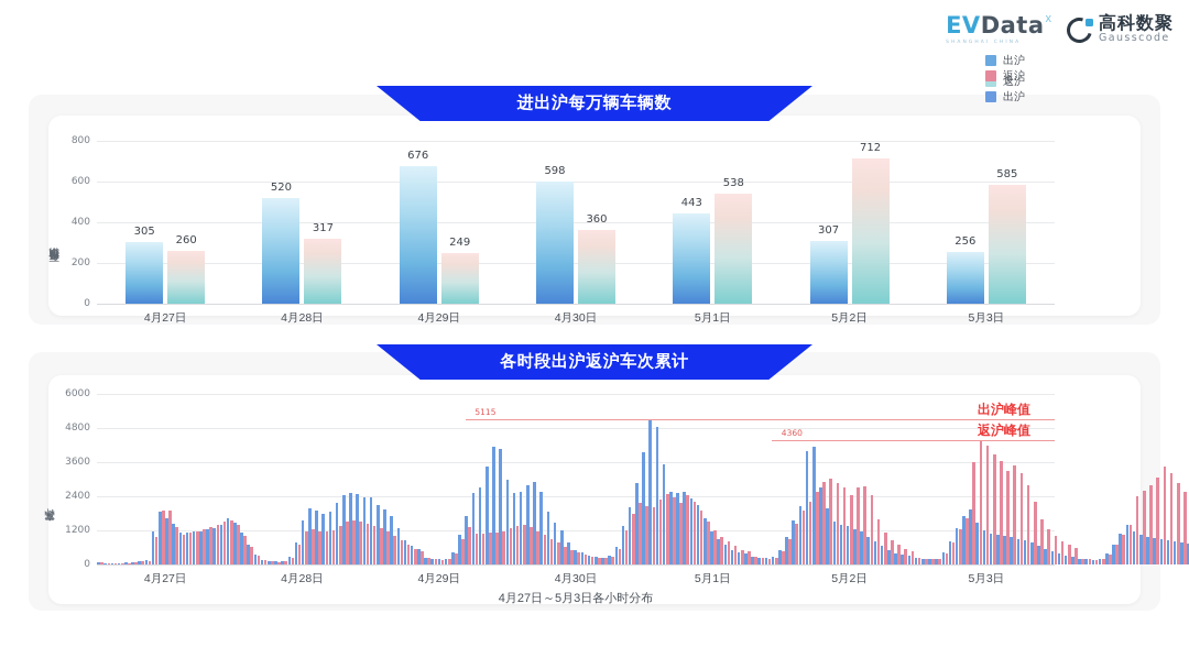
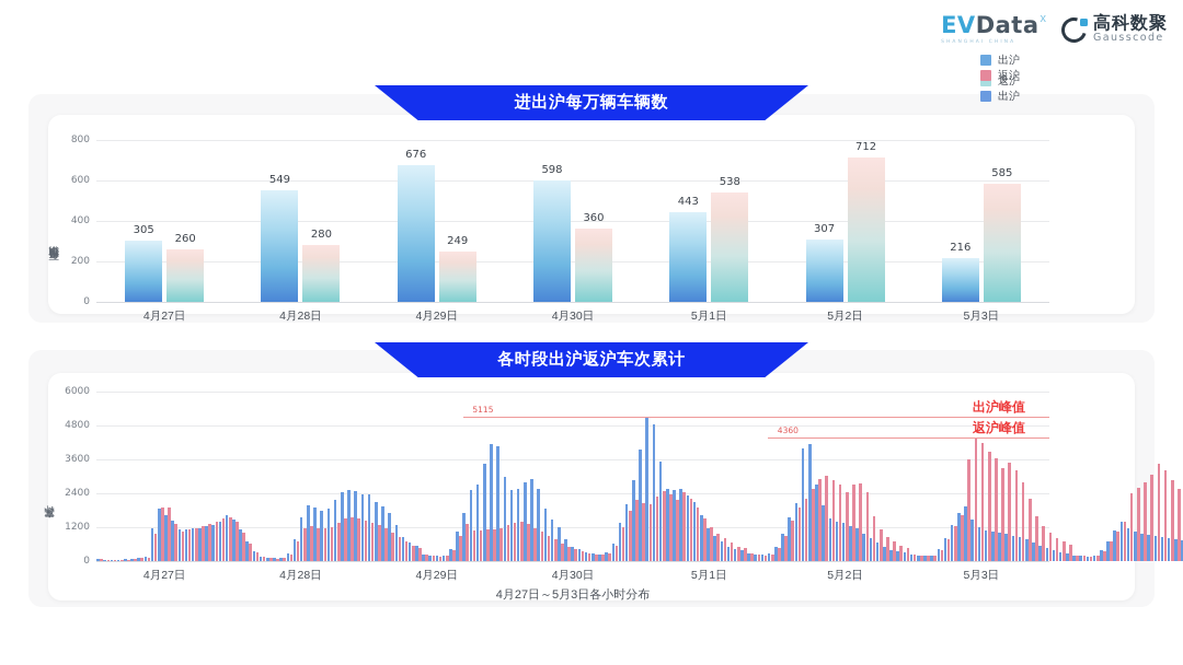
进出沪每万辆车辆数/出沪/4月28日: 520 -> 549
进出沪每万辆车辆数/返沪/4月28日: 317 -> 280
进出沪每万辆车辆数/出沪/5月3日: 256 -> 216
